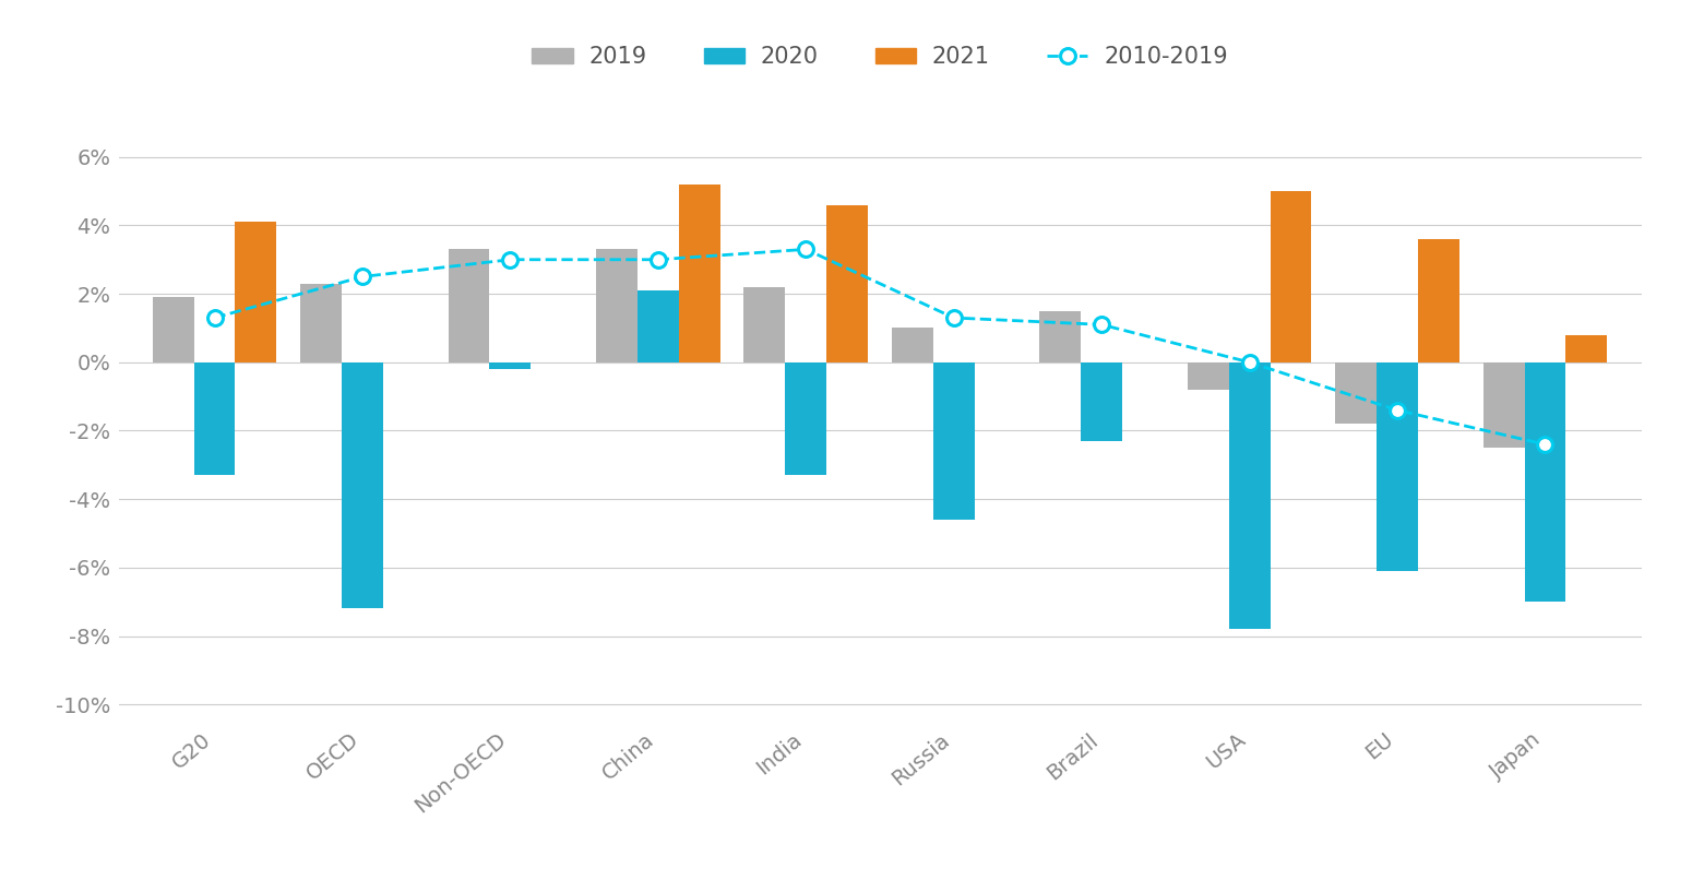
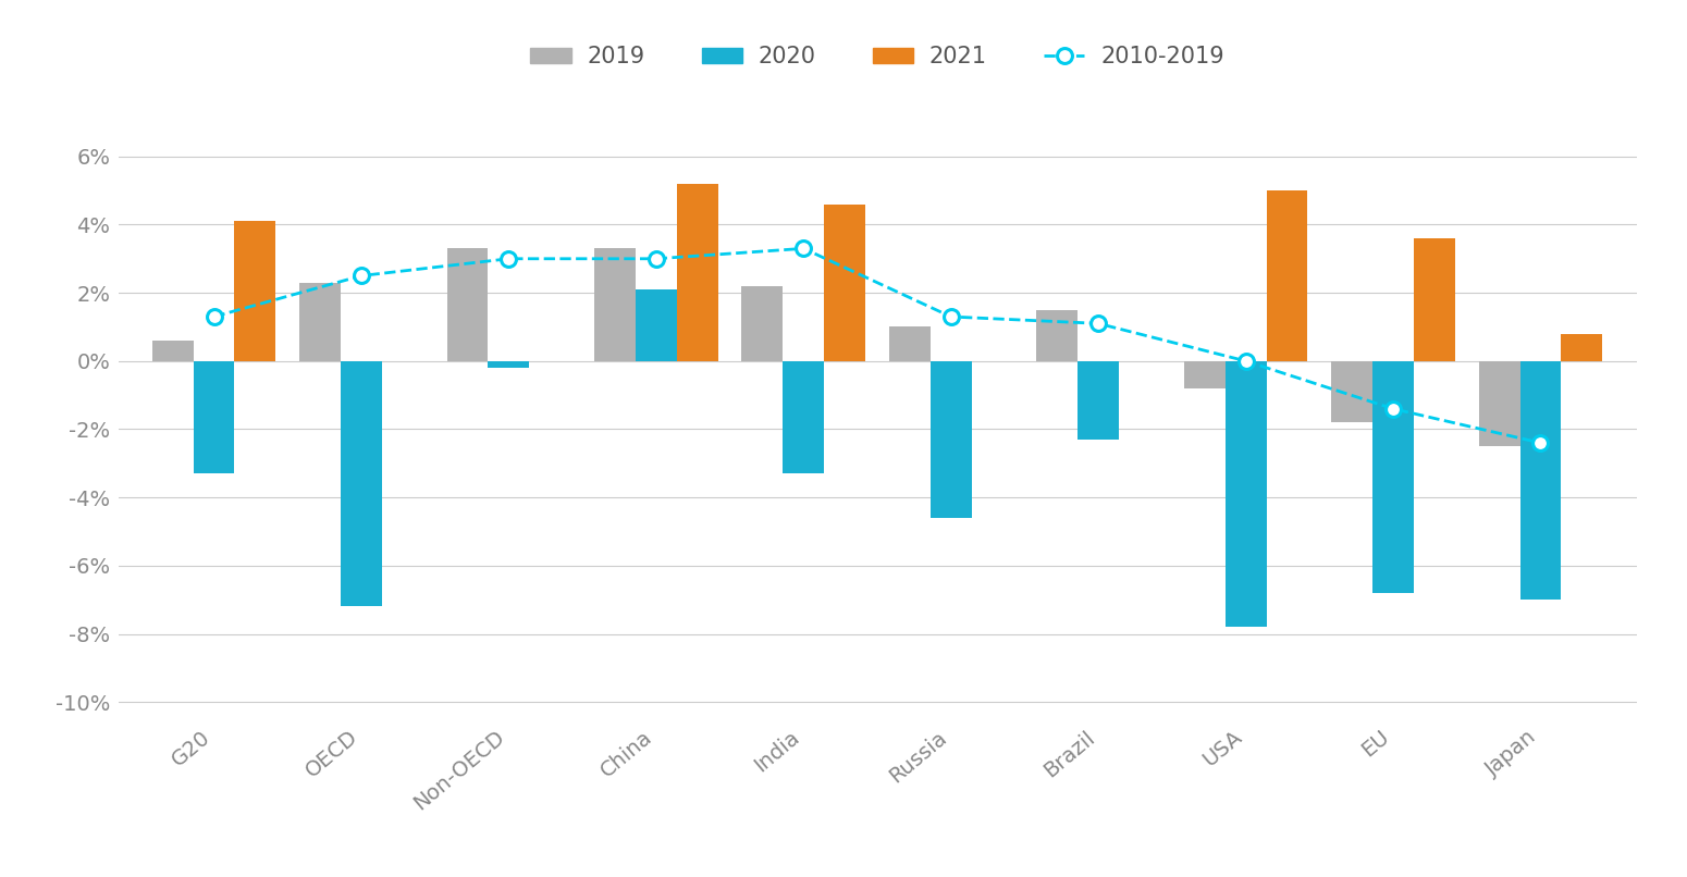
2019/G20: 1.9% -> 0.6%
2020/EU: -6.1% -> -6.8%
